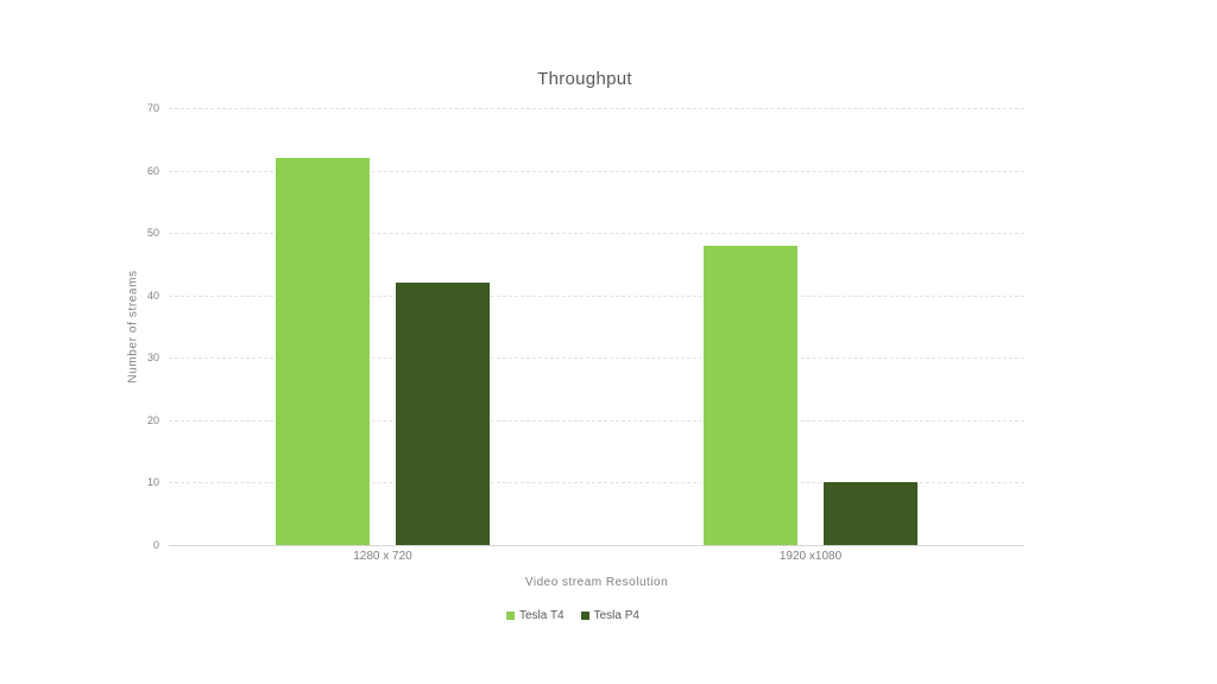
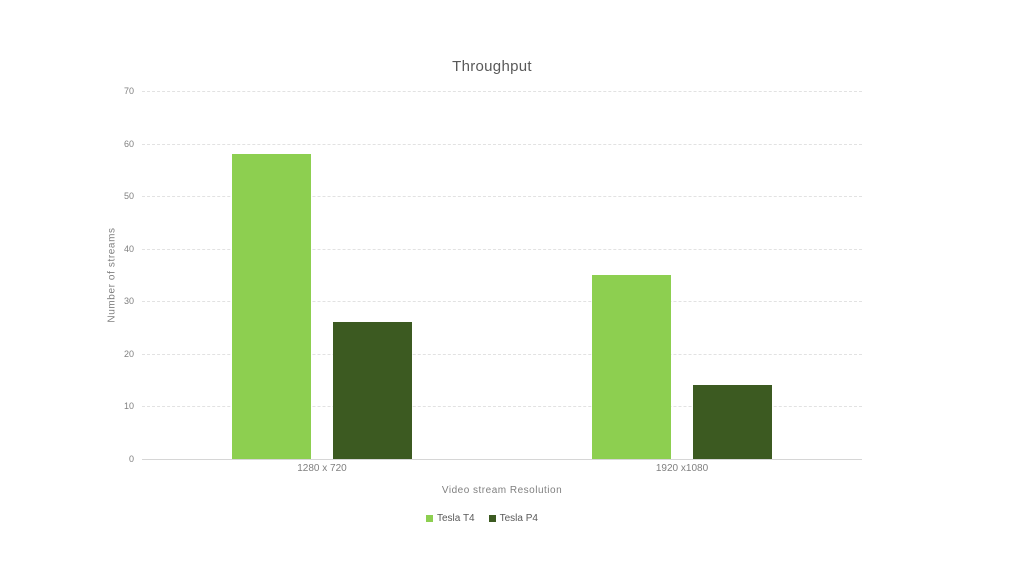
Tesla T4/1280 x 720: 62 -> 58
Tesla P4/1280 x 720: 42 -> 26
Tesla T4/1920 x1080: 48 -> 35
Tesla P4/1920 x1080: 10 -> 14
